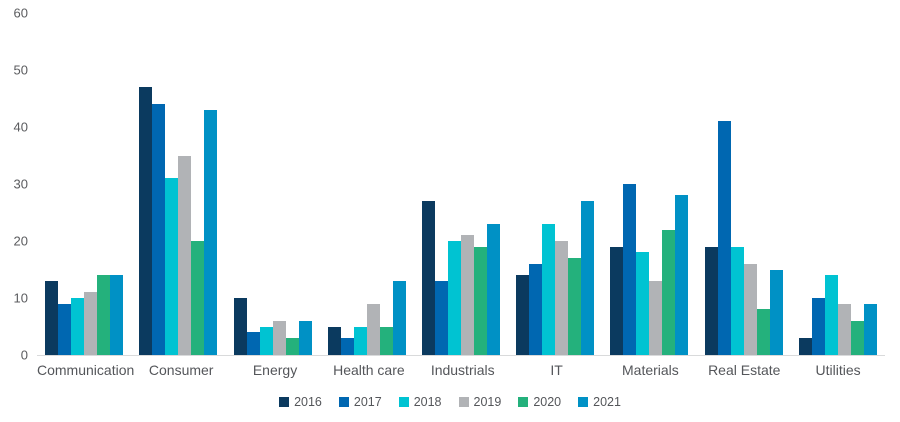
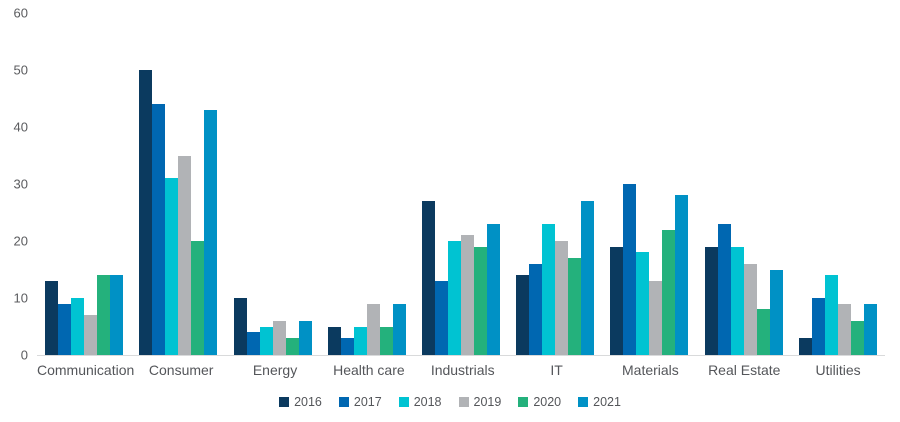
2019/Communication: 11 -> 7
2016/Consumer: 47 -> 50
2021/Health care: 13 -> 9
2017/Real Estate: 41 -> 23
